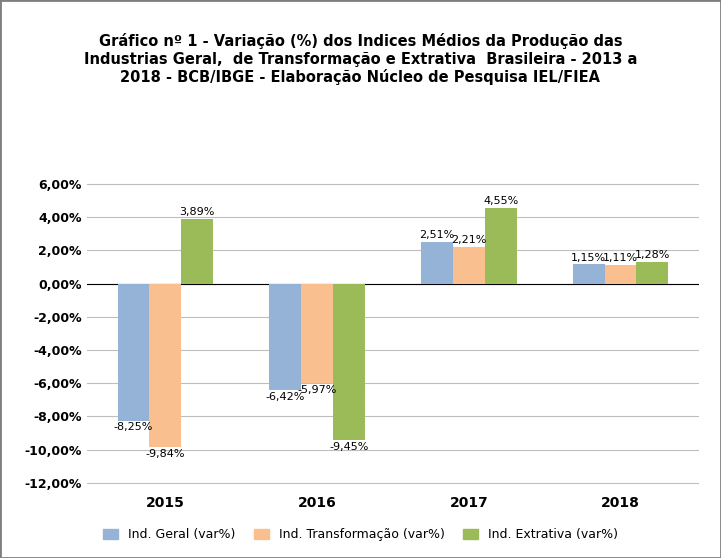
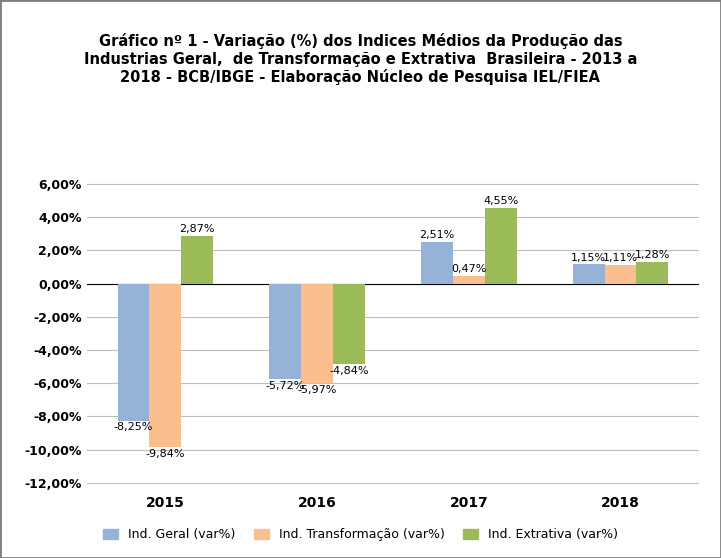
Ind. Extrativa (var%)/2015: 3,89% -> 2,87%
Ind. Geral (var%)/2016: -6,42% -> -5,72%
Ind. Extrativa (var%)/2016: -9,45% -> -4,84%
Ind. Transformação (var%)/2017: 2,21% -> 0,47%
